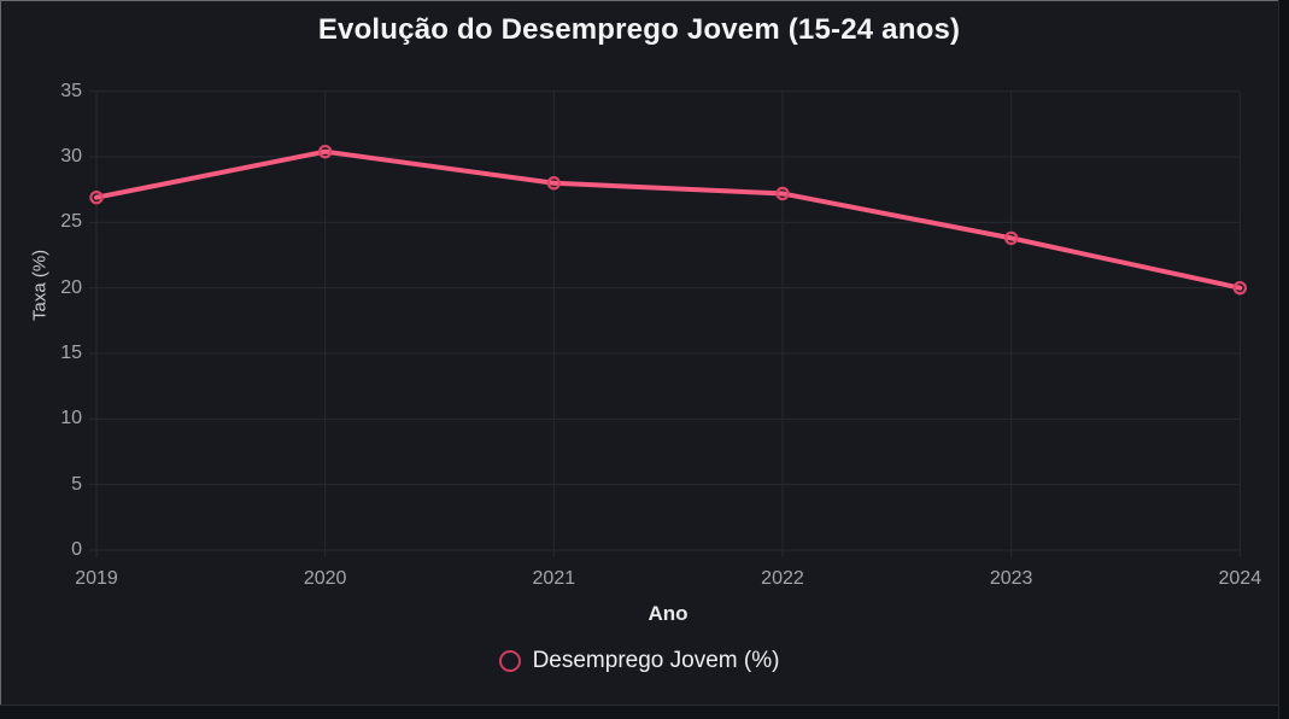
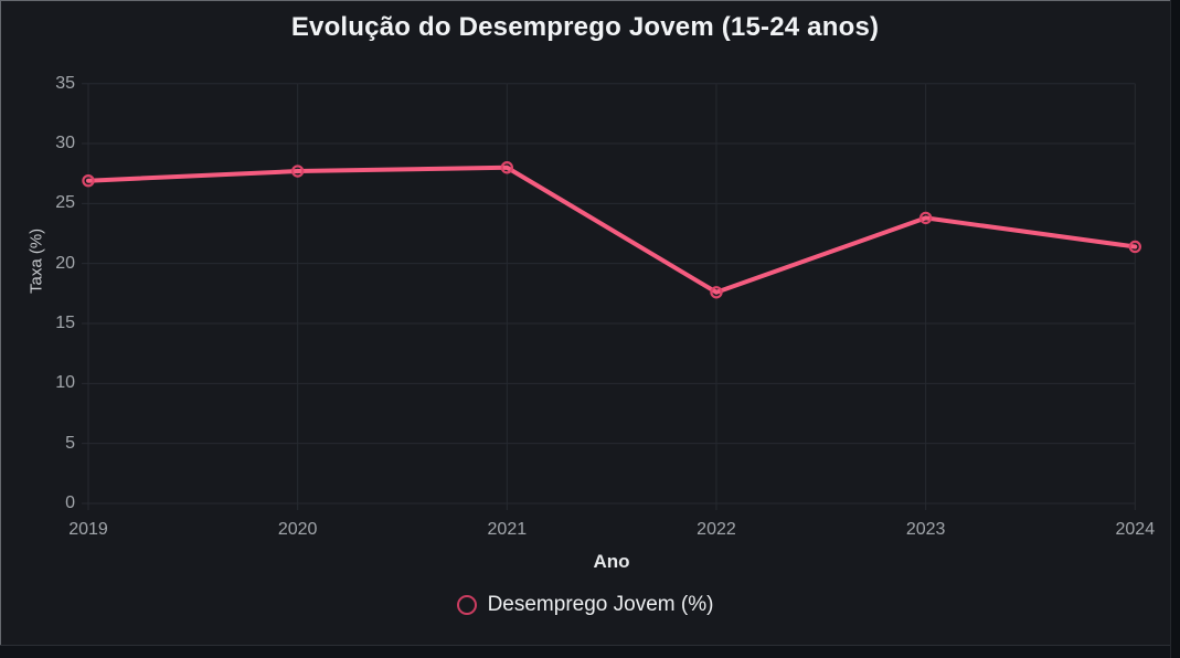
2020: 30.4 -> 27.7
2022: 27.2 -> 17.6
2024: 20.0 -> 21.4
